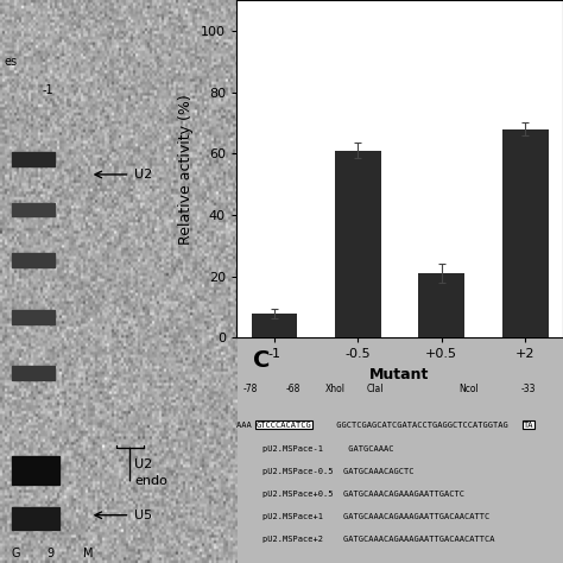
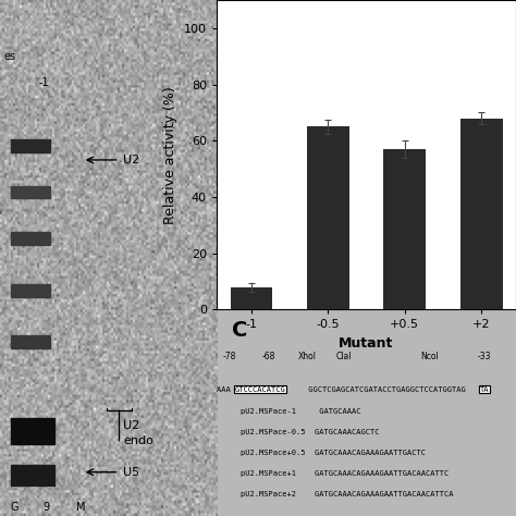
-0.5: 61 -> 65
+0.5: 21 -> 57
